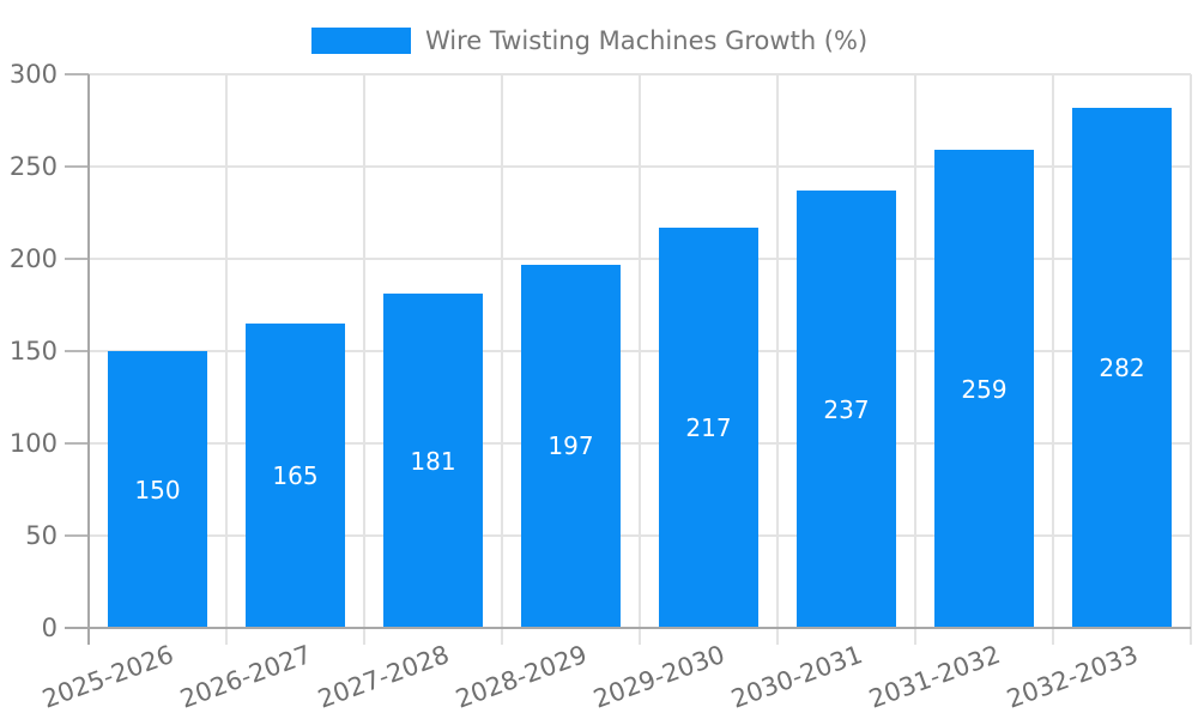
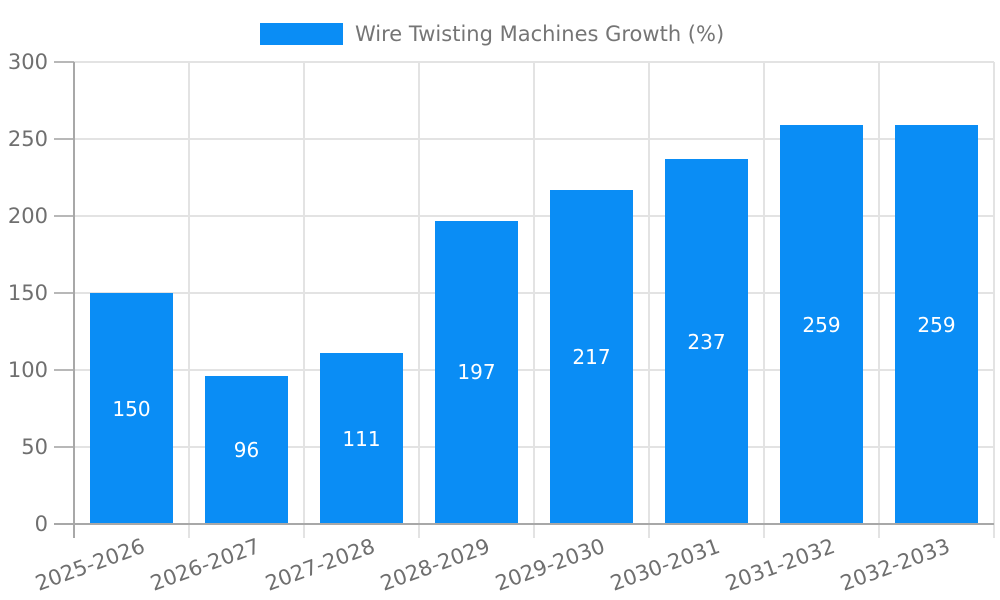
2026-2027: 165 -> 96
2027-2028: 181 -> 111
2032-2033: 282 -> 259
